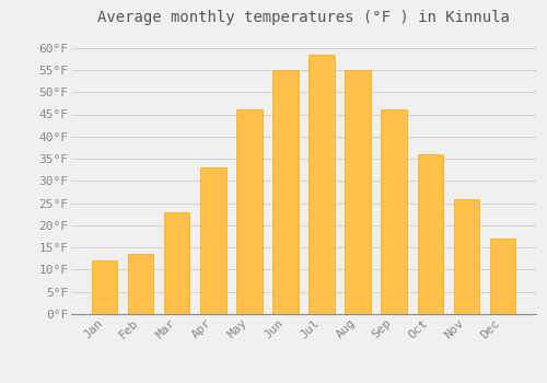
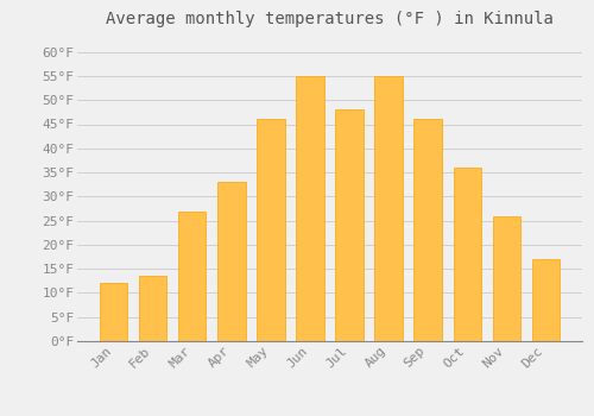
Mar: 23.0°F -> 27.0°F
Jul: 58.5°F -> 48.0°F
